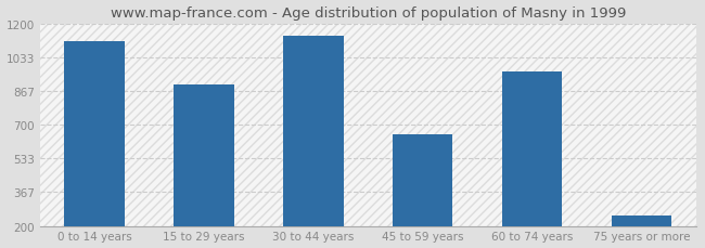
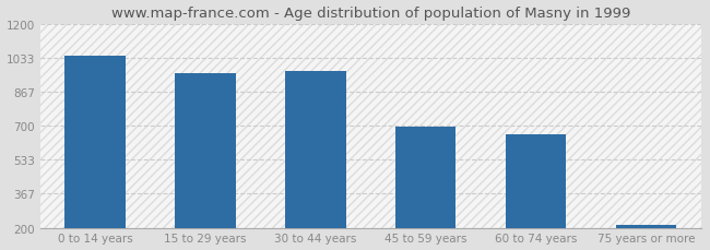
0 to 14 years: 1110 -> 1040
15 to 29 years: 900 -> 960
30 to 44 years: 1140 -> 970
45 to 59 years: 650 -> 690
60 to 74 years: 960 -> 660
75 years or more: 250 -> 220
